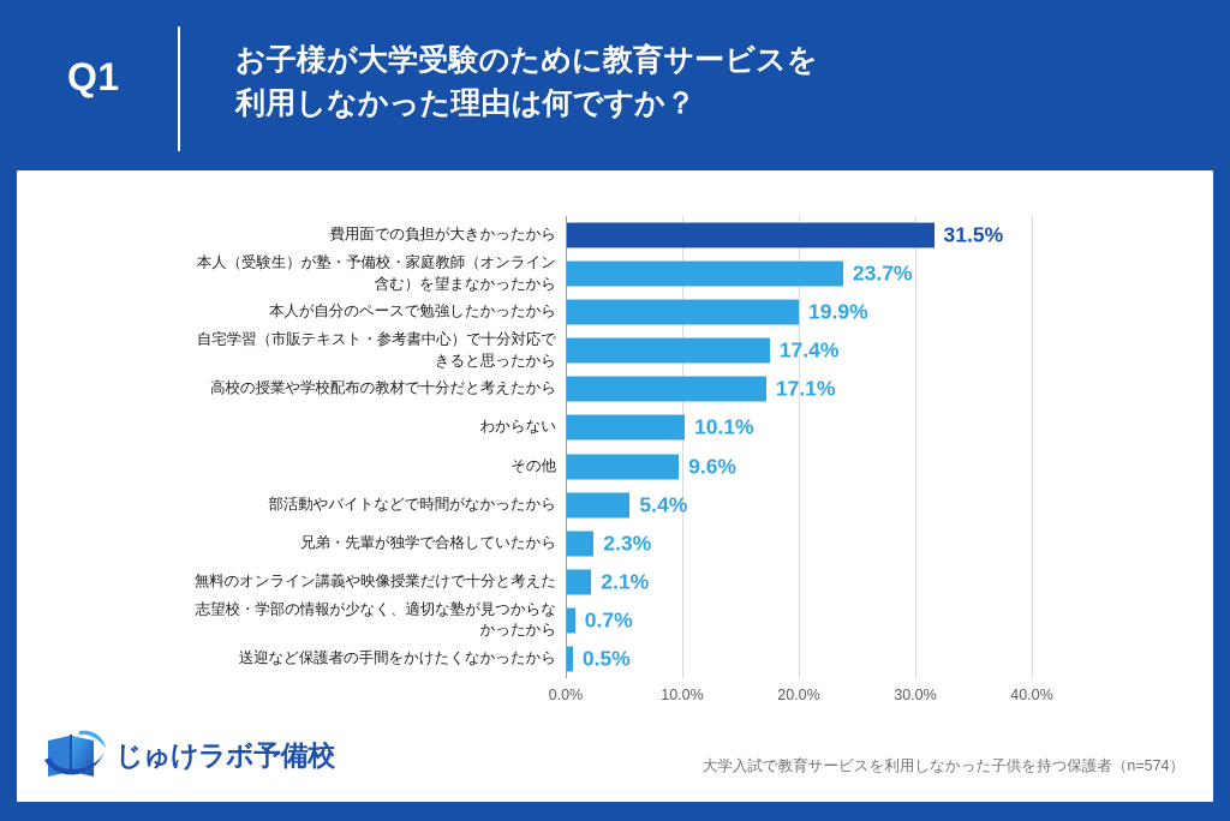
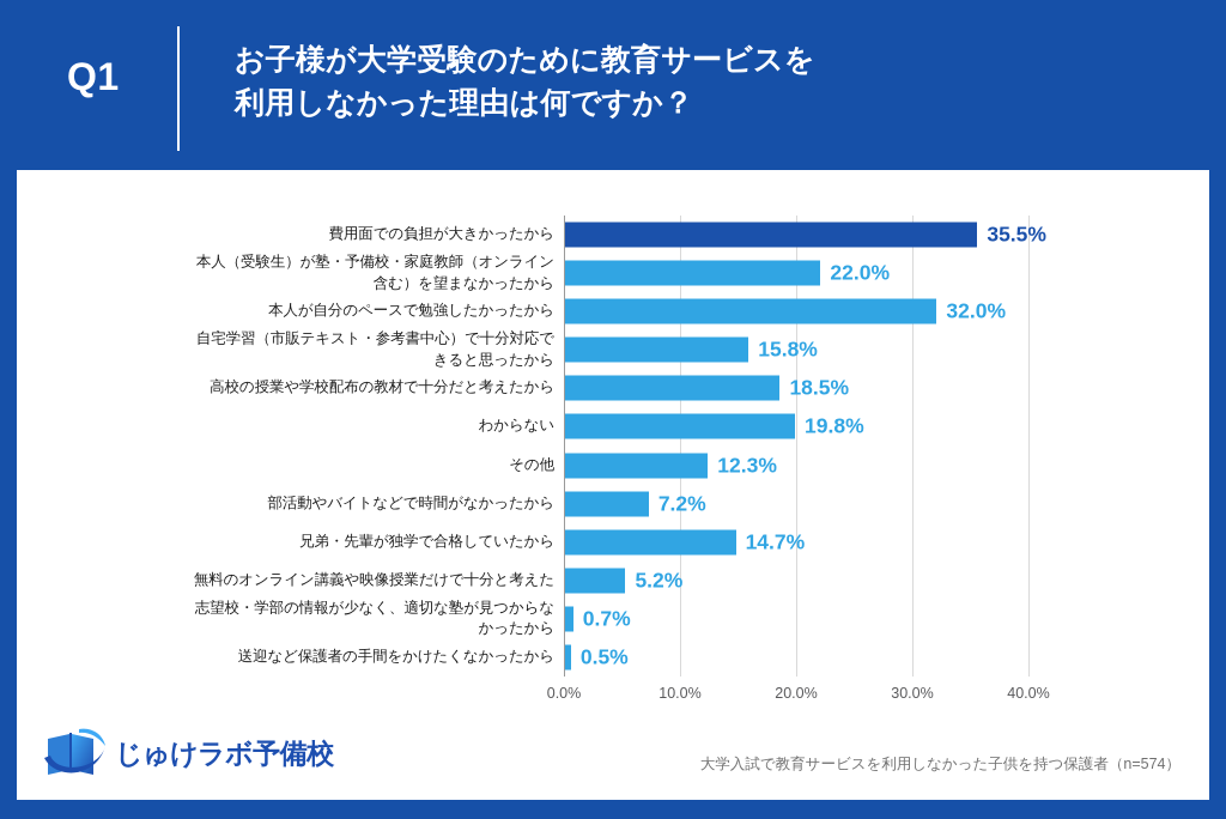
費用面での負担が大きかったから: 31.5% -> 35.5%
本人（受験生）が塾・予備校・家庭教師（オンライン 含む）を望まなかったから: 23.7% -> 22.0%
本人が自分のペースで勉強したかったから: 19.9% -> 32.0%
自宅学習（市販テキスト・参考書中心）で十分対応で きると思ったから: 17.4% -> 15.8%
高校の授業や学校配布の教材で十分だと考えたから: 17.1% -> 18.5%
わからない: 10.1% -> 19.8%
その他: 9.6% -> 12.3%
部活動やバイトなどで時間がなかったから: 5.4% -> 7.2%
兄弟・先輩が独学で合格していたから: 2.3% -> 14.7%
無料のオンライン講義や映像授業だけで十分と考えた: 2.1% -> 5.2%
